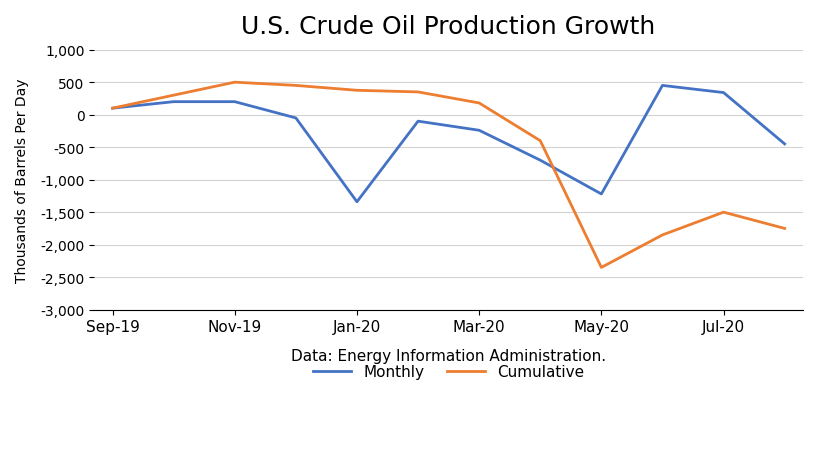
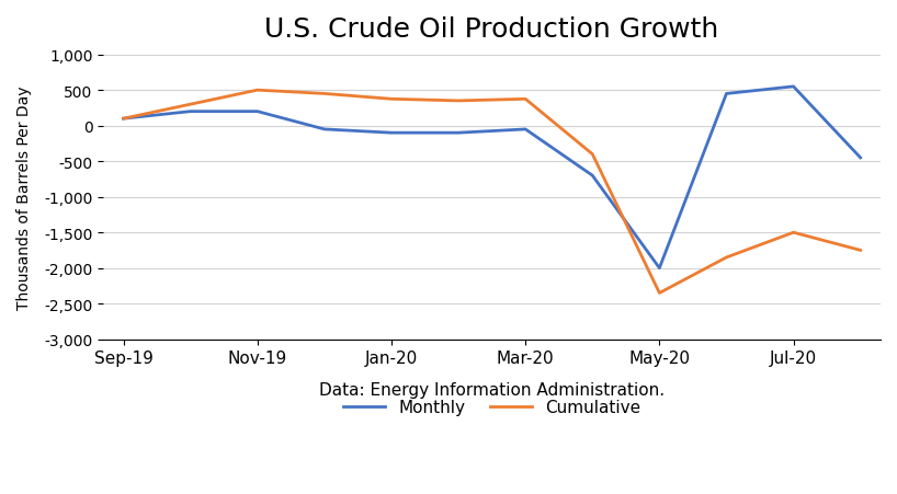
Monthly/Jan-20: -1,340 -> -100
Monthly/Mar-20: -240 -> -50
Cumulative/Mar-20: 180 -> 380
Monthly/May-20: -1,220 -> -2,000
Monthly/Jul-20: 340 -> 550
